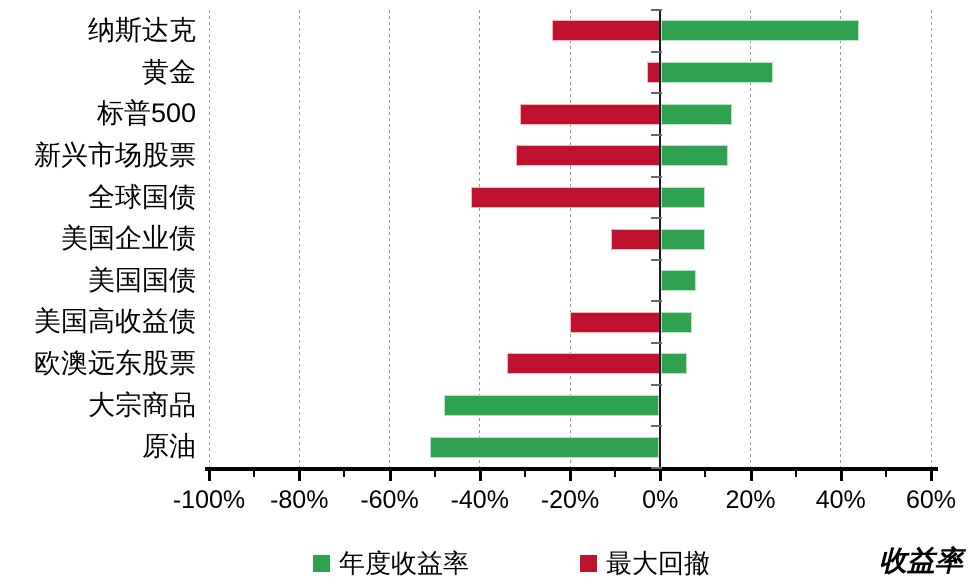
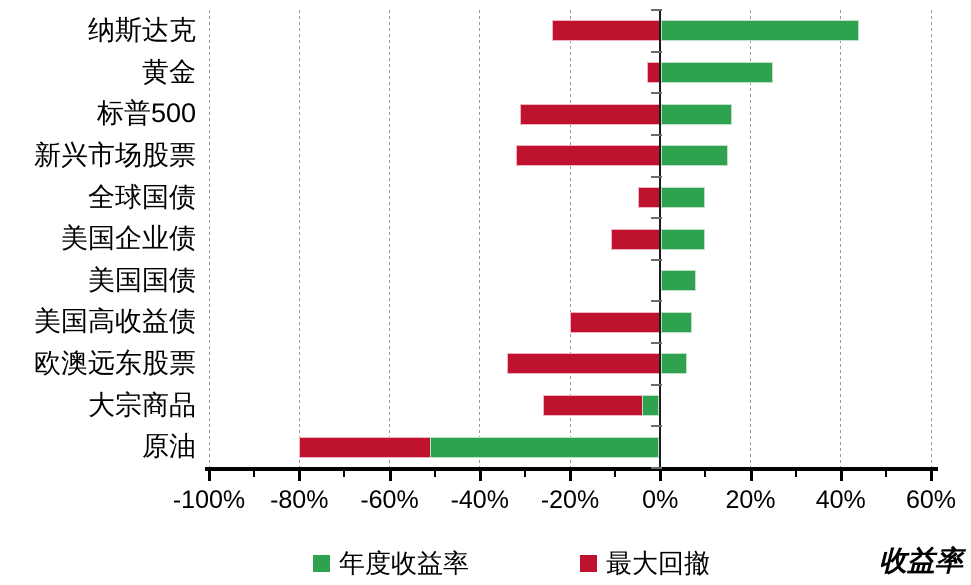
最大回撤/全球国债: -42% -> -5%
年度收益率/大宗商品: -48% -> -4%
最大回撤/原油: -39% -> -80%
